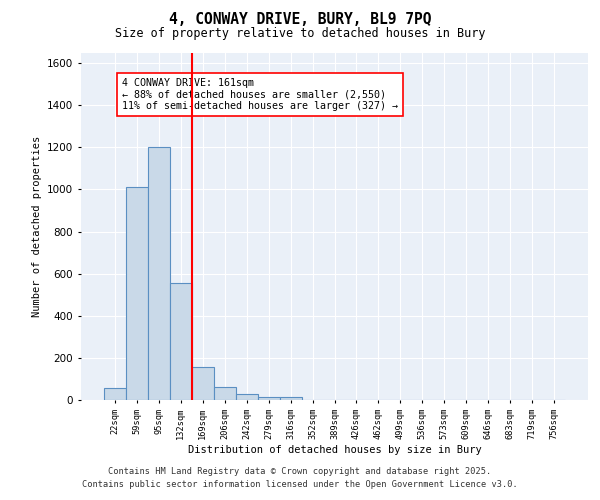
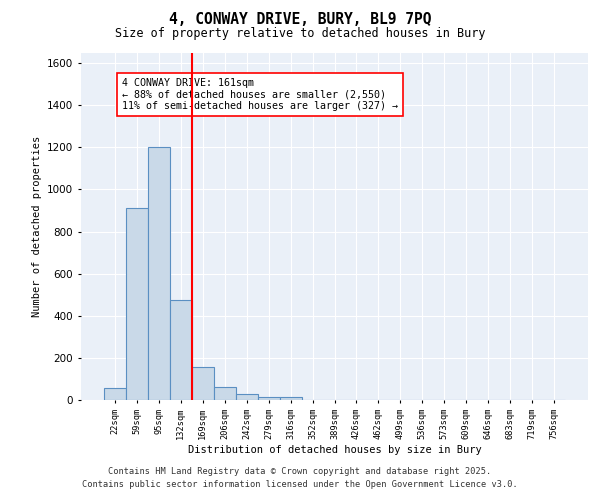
59sqm: 1010 -> 910
132sqm: 555 -> 475
